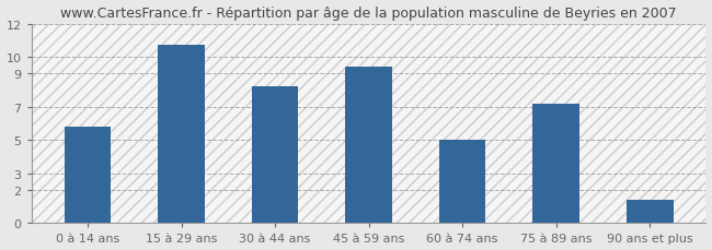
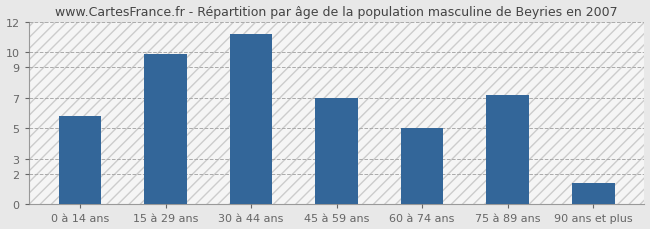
15 à 29 ans: 10.7 -> 9.9
30 à 44 ans: 8.2 -> 11.2
45 à 59 ans: 9.4 -> 7.0
